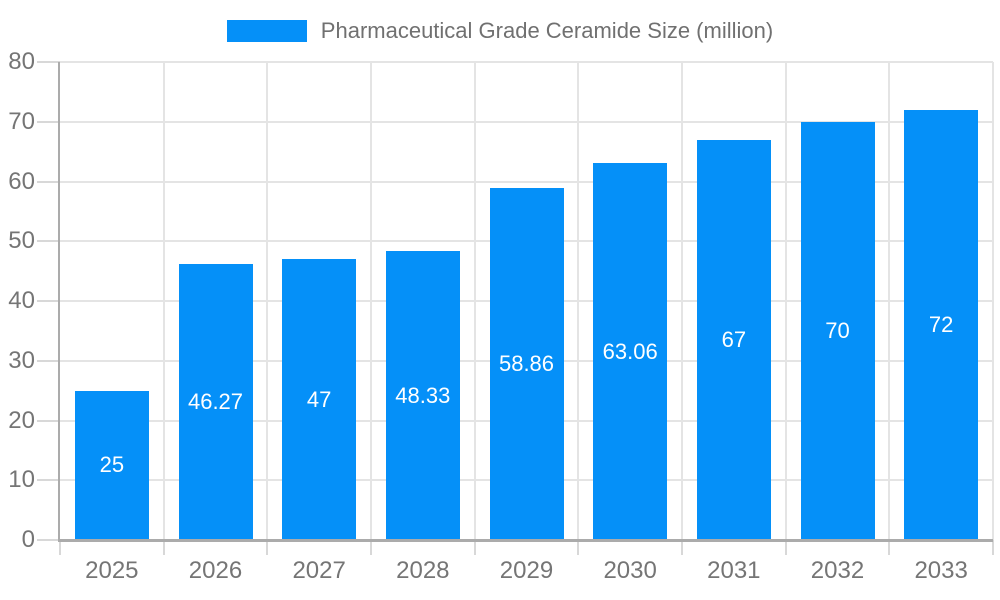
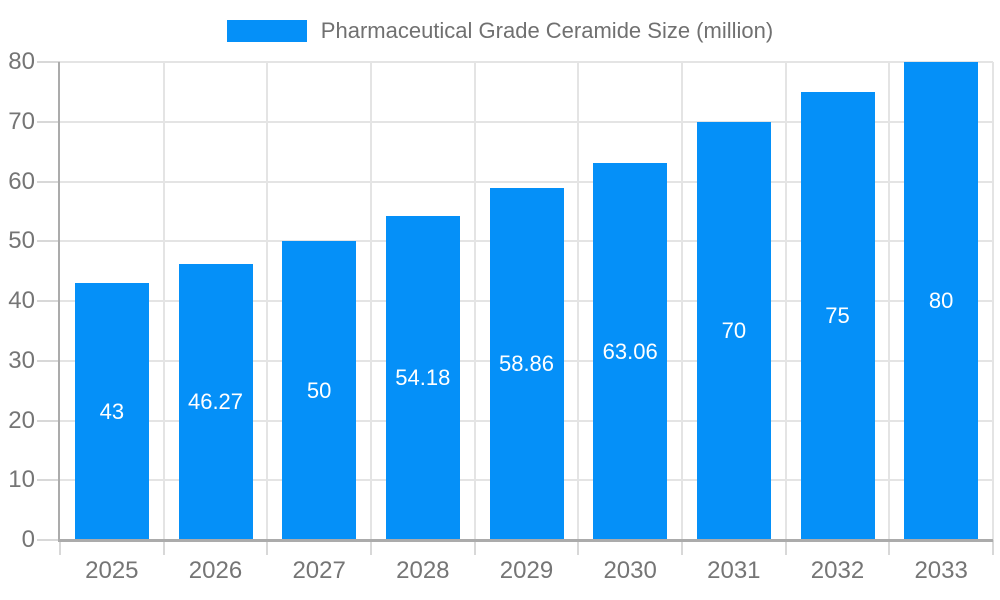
2025: 25 -> 43
2027: 47 -> 50
2028: 48.33 -> 54.18
2031: 67 -> 70
2032: 70 -> 75
2033: 72 -> 80
